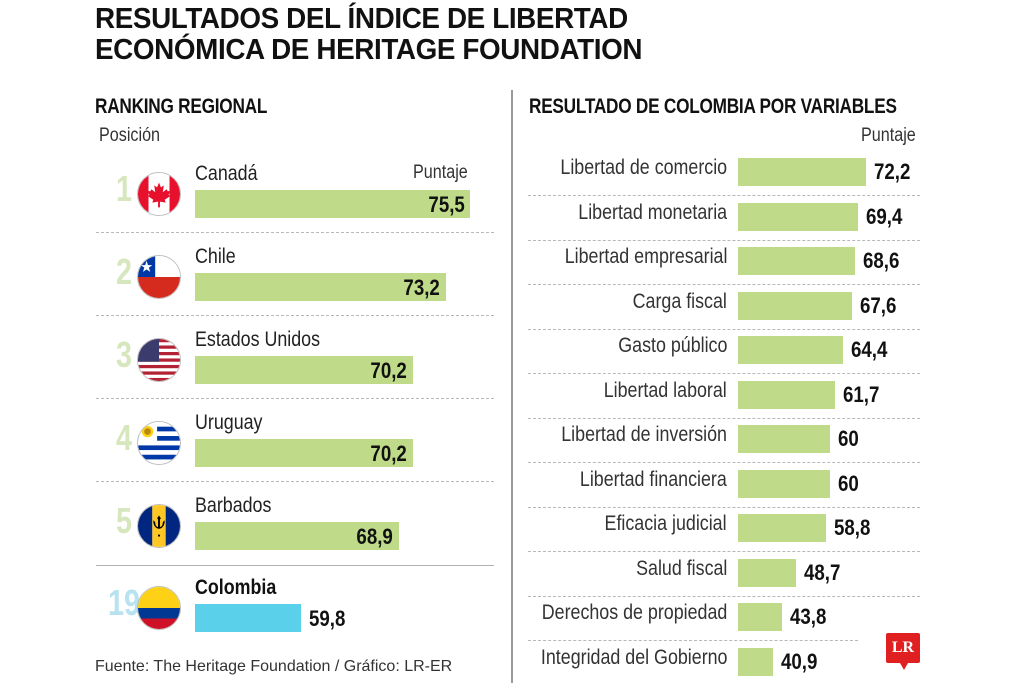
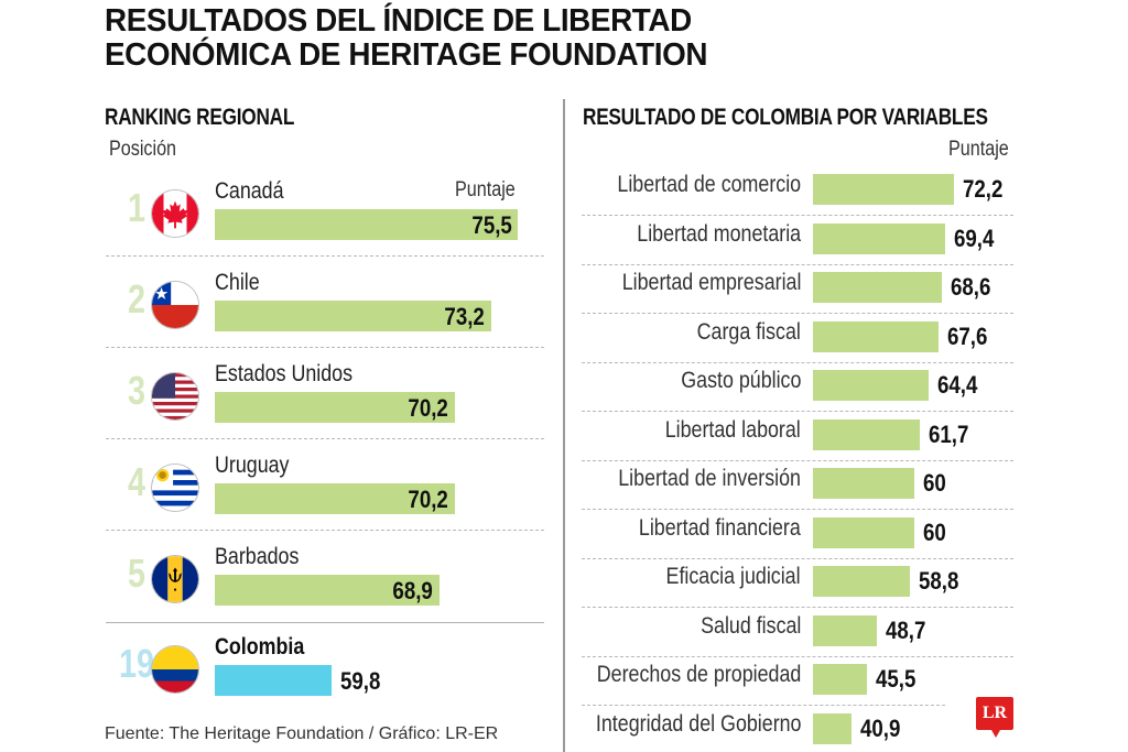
RESULTADO DE COLOMBIA POR VARIABLES/Derechos de propiedad: 43,8 -> 45,5
